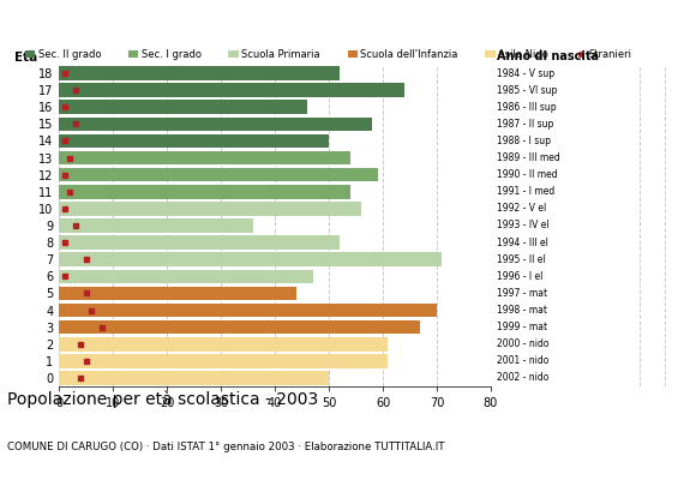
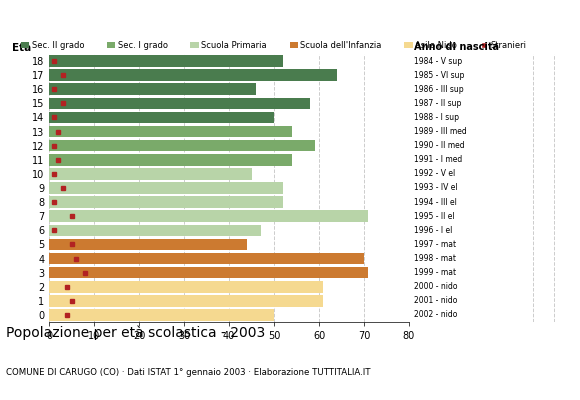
10: 56 -> 45
9: 36 -> 52
3: 67 -> 71
